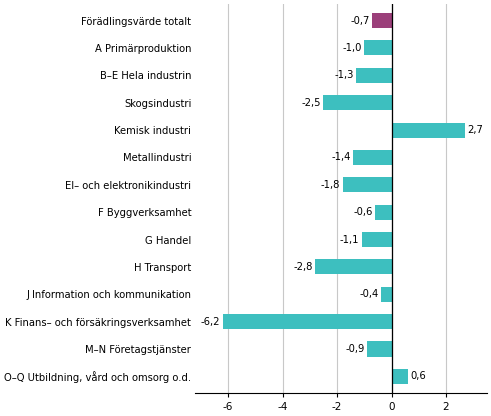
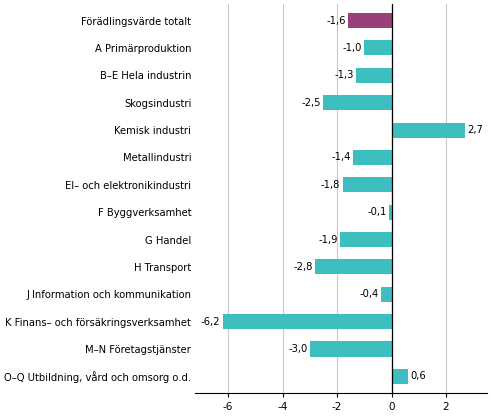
Förädlingsvärde totalt: -0,7 -> -1,6
F Byggverksamhet: -0,6 -> -0,1
G Handel: -1,1 -> -1,9
M–N Företagstjänster: -0,9 -> -3,0
